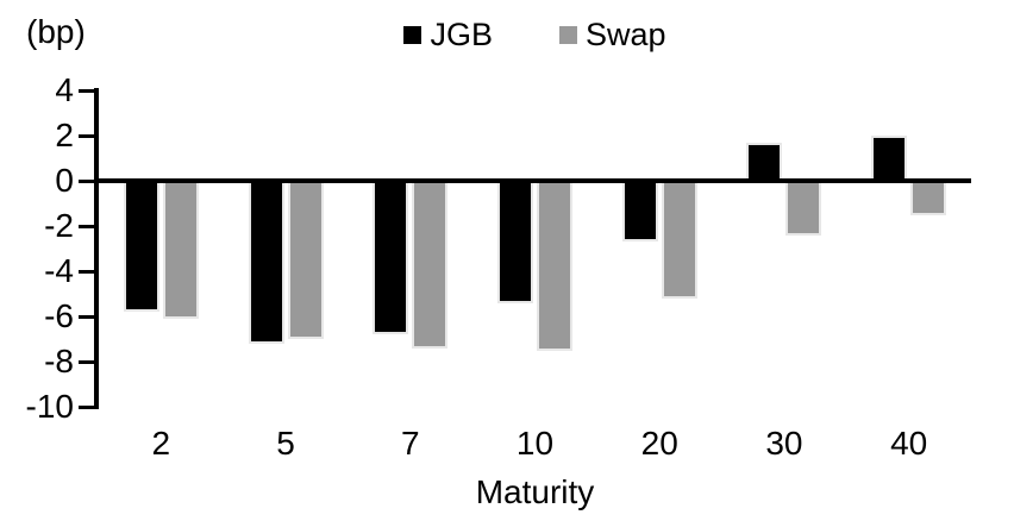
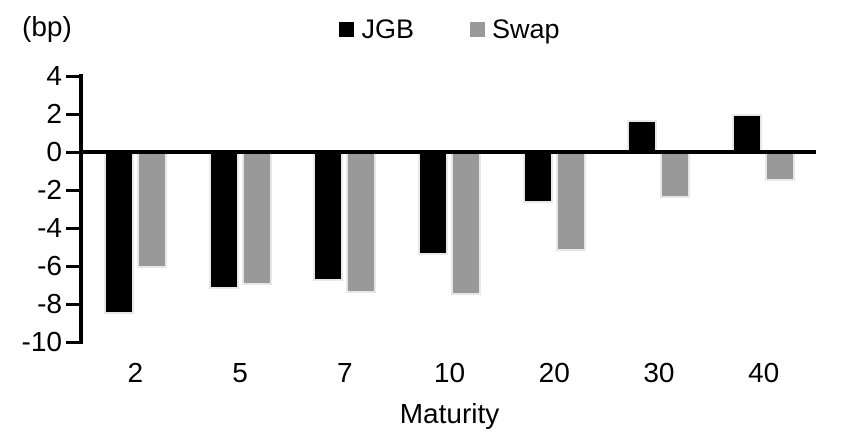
JGB/2: -5.8 -> -8.5
